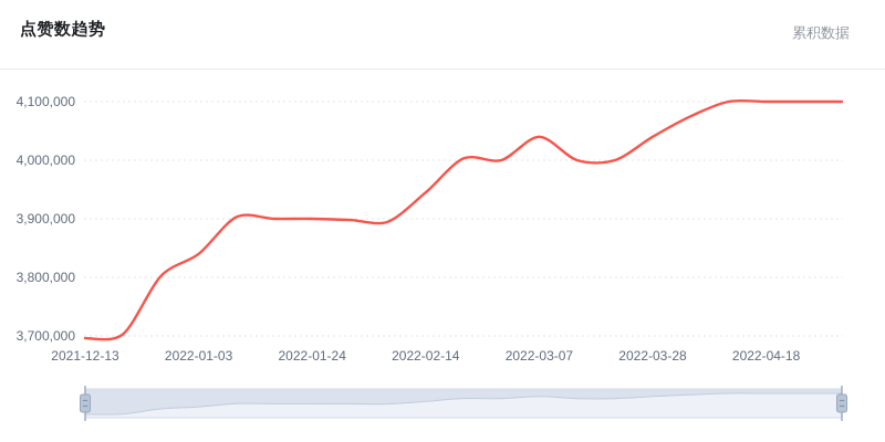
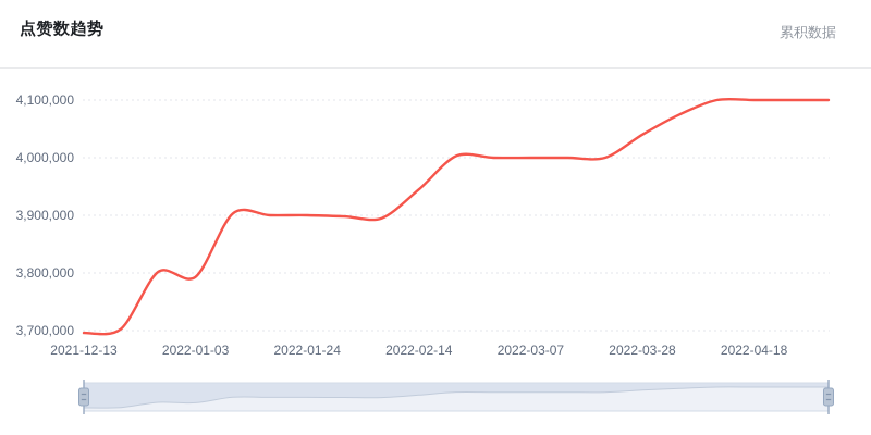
2022-01-03: 3840000 -> 3790000
2022-03-07: 4040000 -> 4000000
